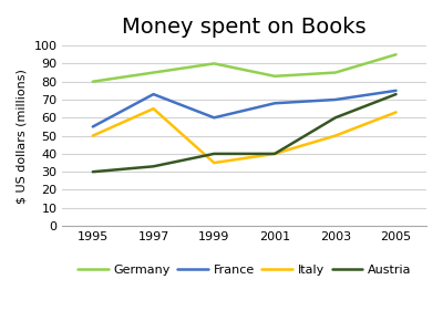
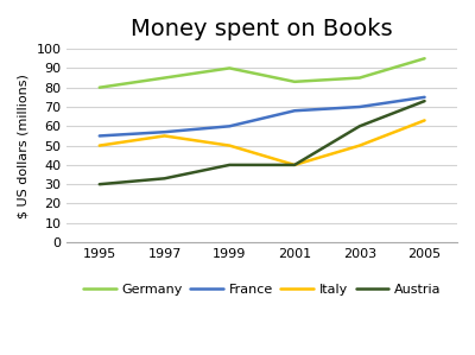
France/1997: 73 -> 57
Italy/1997: 65 -> 55
Italy/1999: 35 -> 50
